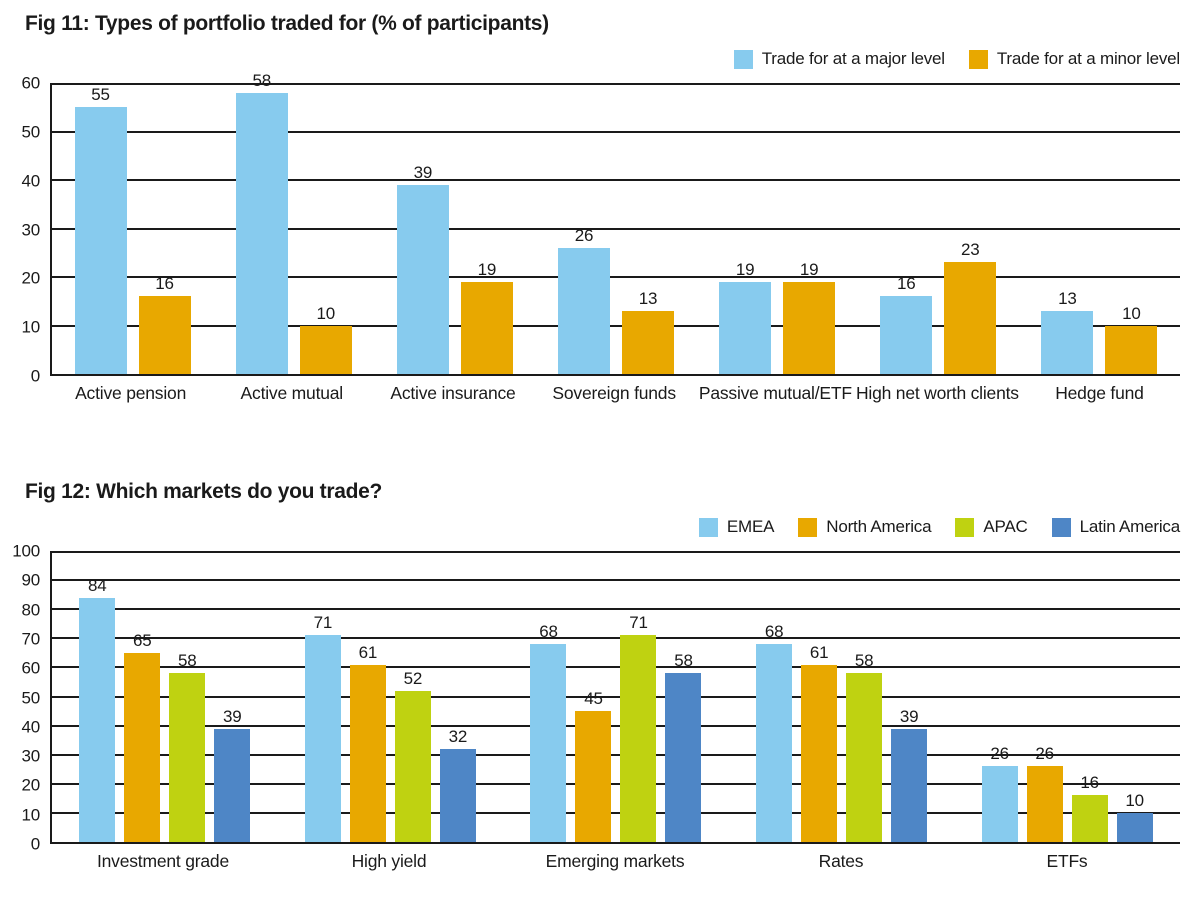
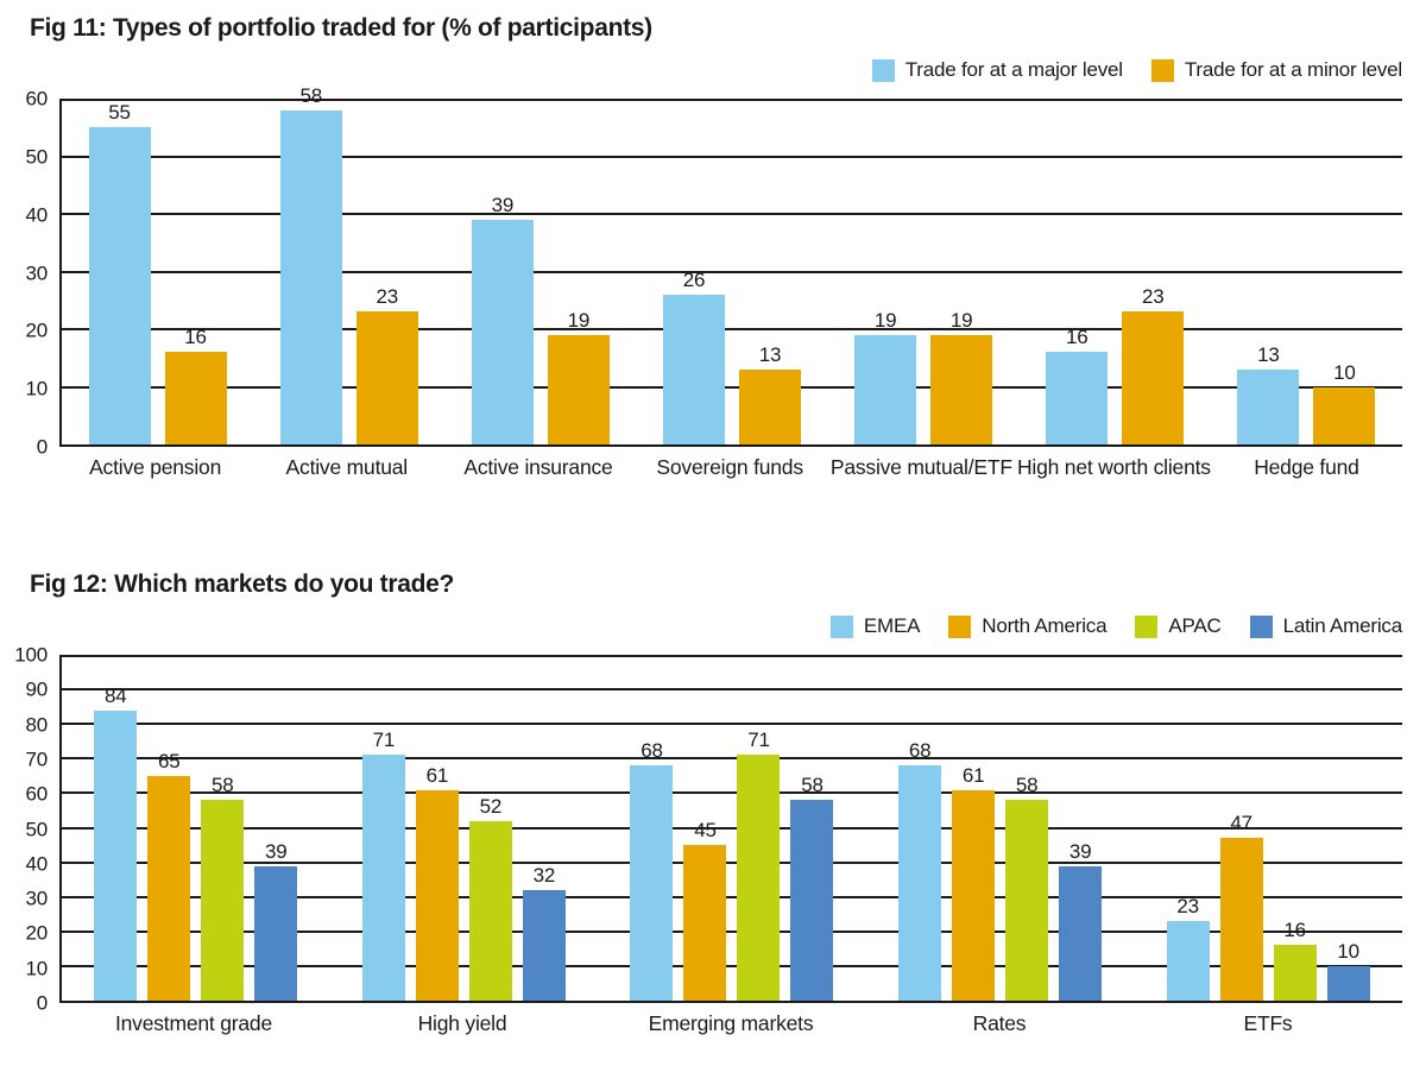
Fig 11: Types of portfolio traded for (% of participants)/Trade for at a minor level/Active mutual: 10 -> 23
Fig 12: Which markets do you trade?/EMEA/ETFs: 26 -> 23
Fig 12: Which markets do you trade?/North America/ETFs: 26 -> 47
